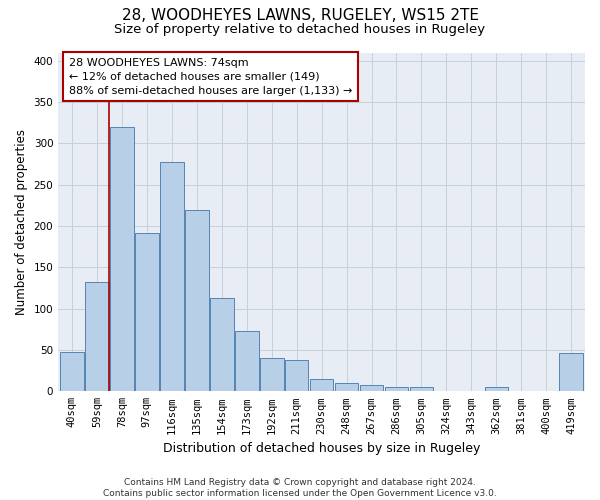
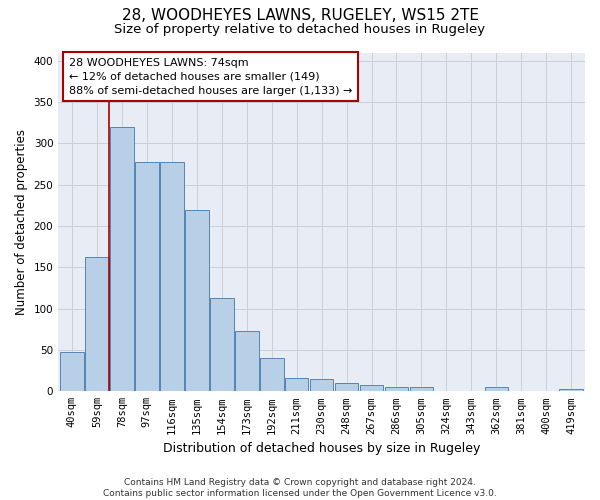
59sqm: 132 -> 163
97sqm: 192 -> 278
211sqm: 38 -> 16
419sqm: 46 -> 3
